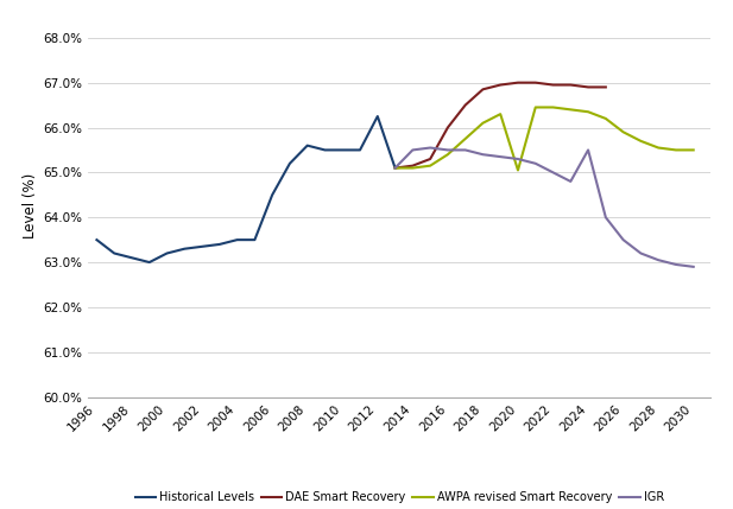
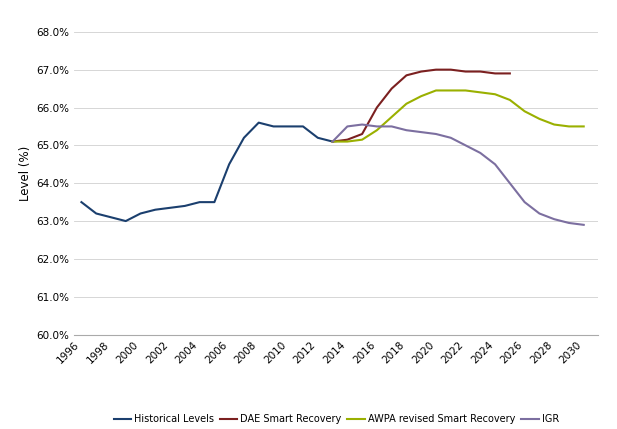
Historical Levels/2012: 66.25% -> 65.20%
AWPA revised Smart Recovery/2020: 65.05% -> 66.45%
IGR/2024: 65.50% -> 64.50%
